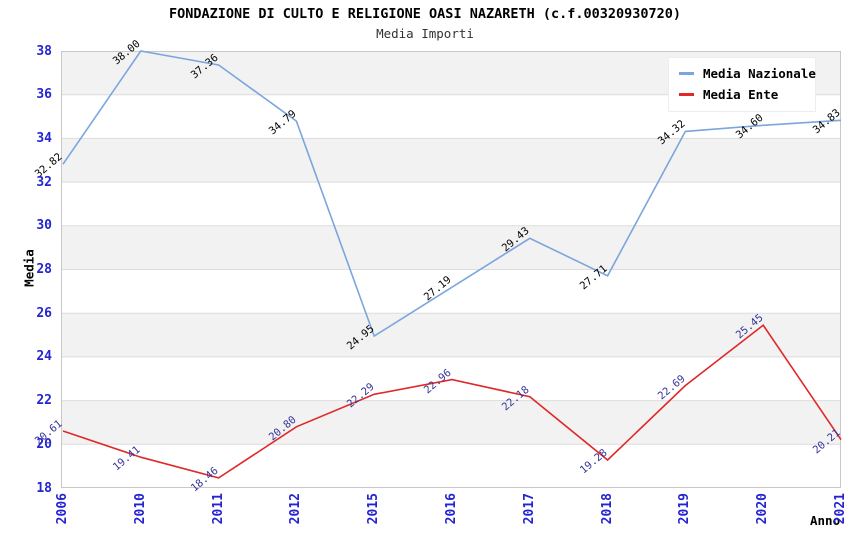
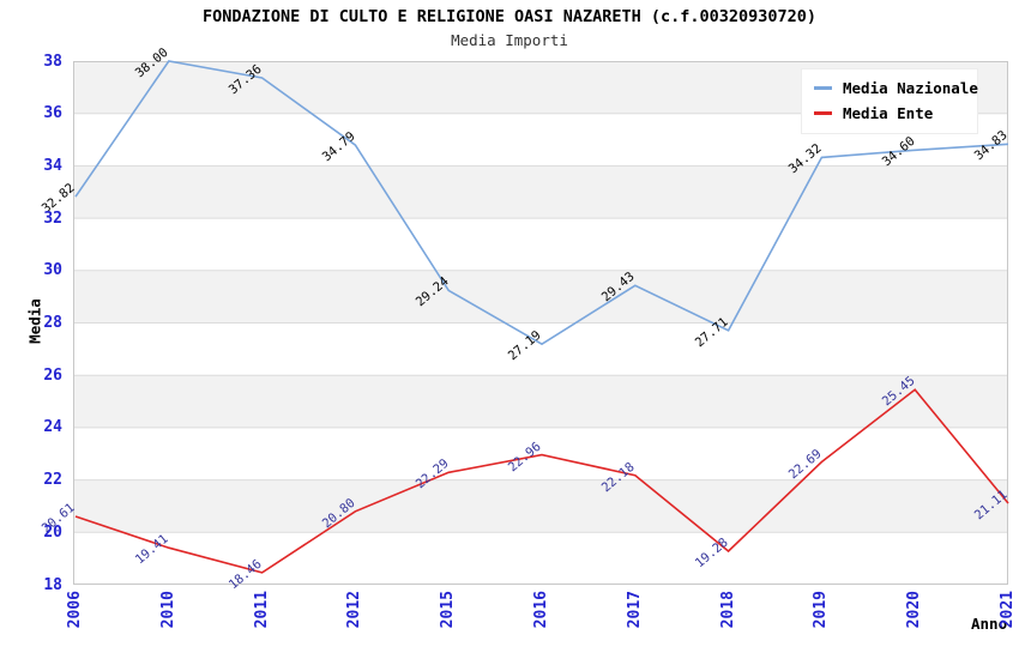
Media Nazionale/2015: 24.95 -> 29.24
Media Ente/2021: 20.21 -> 21.11
